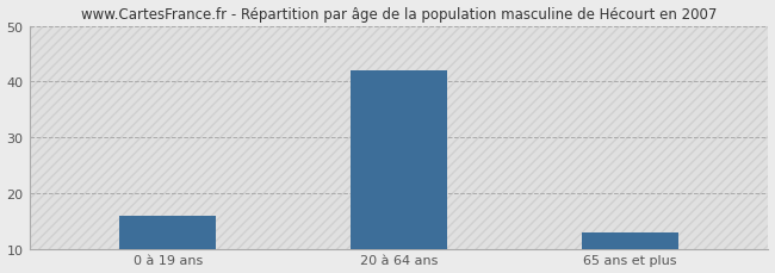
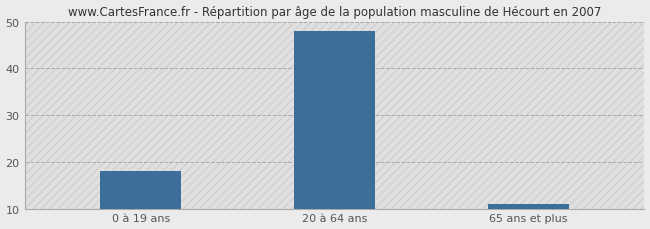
0 à 19 ans: 16 -> 18
20 à 64 ans: 42 -> 48
65 ans et plus: 13 -> 11
